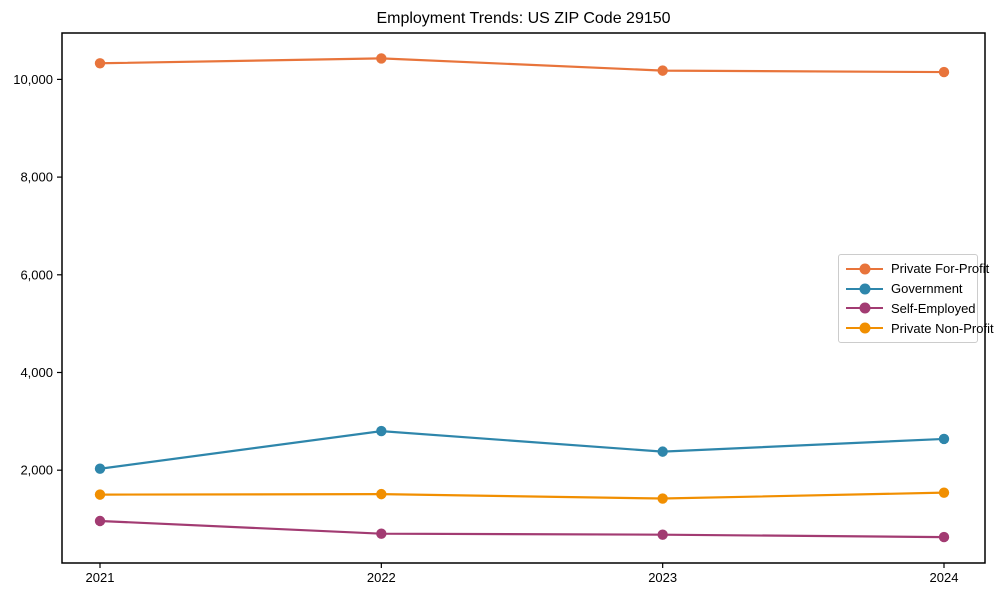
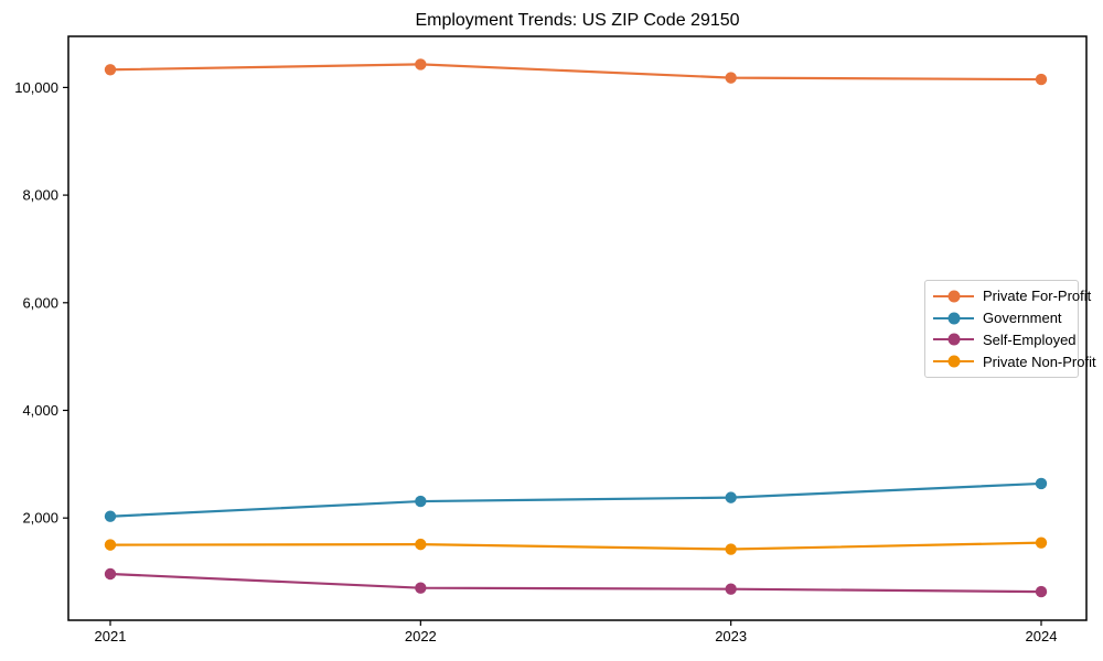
Government/2022: 2800 -> 2300
